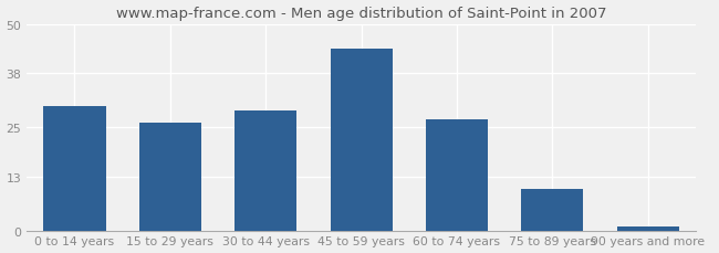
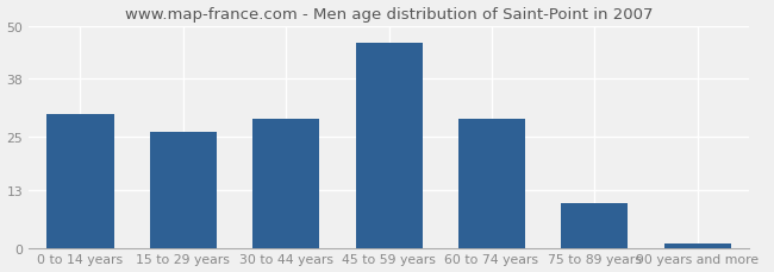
45 to 59 years: 44 -> 46
60 to 74 years: 27 -> 29
